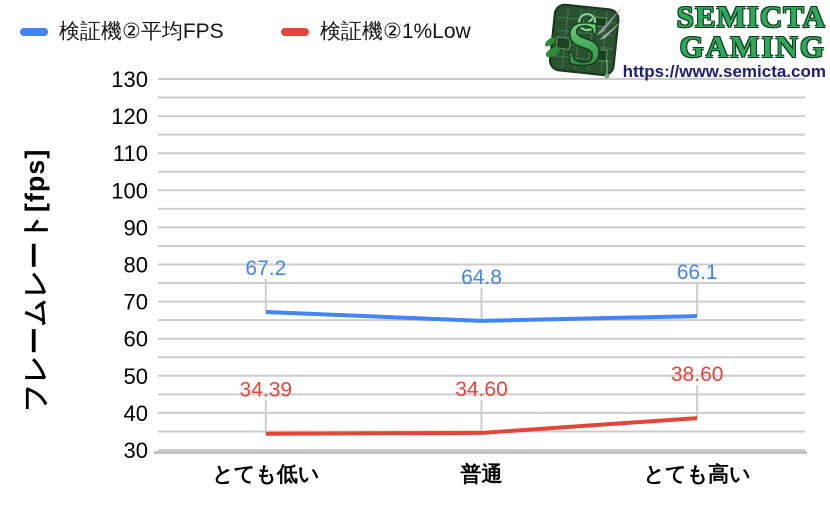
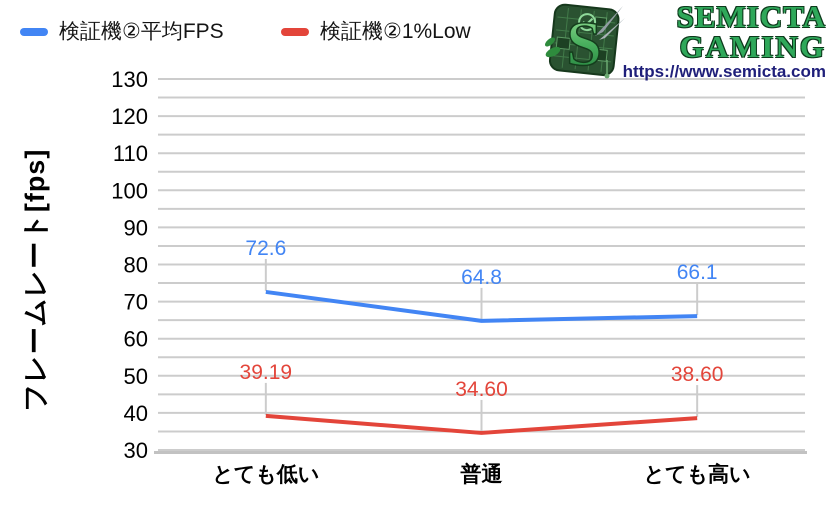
検証機②平均FPS/とても低い: 67.2 -> 72.6
検証機②1%Low/とても低い: 34.39 -> 39.19
